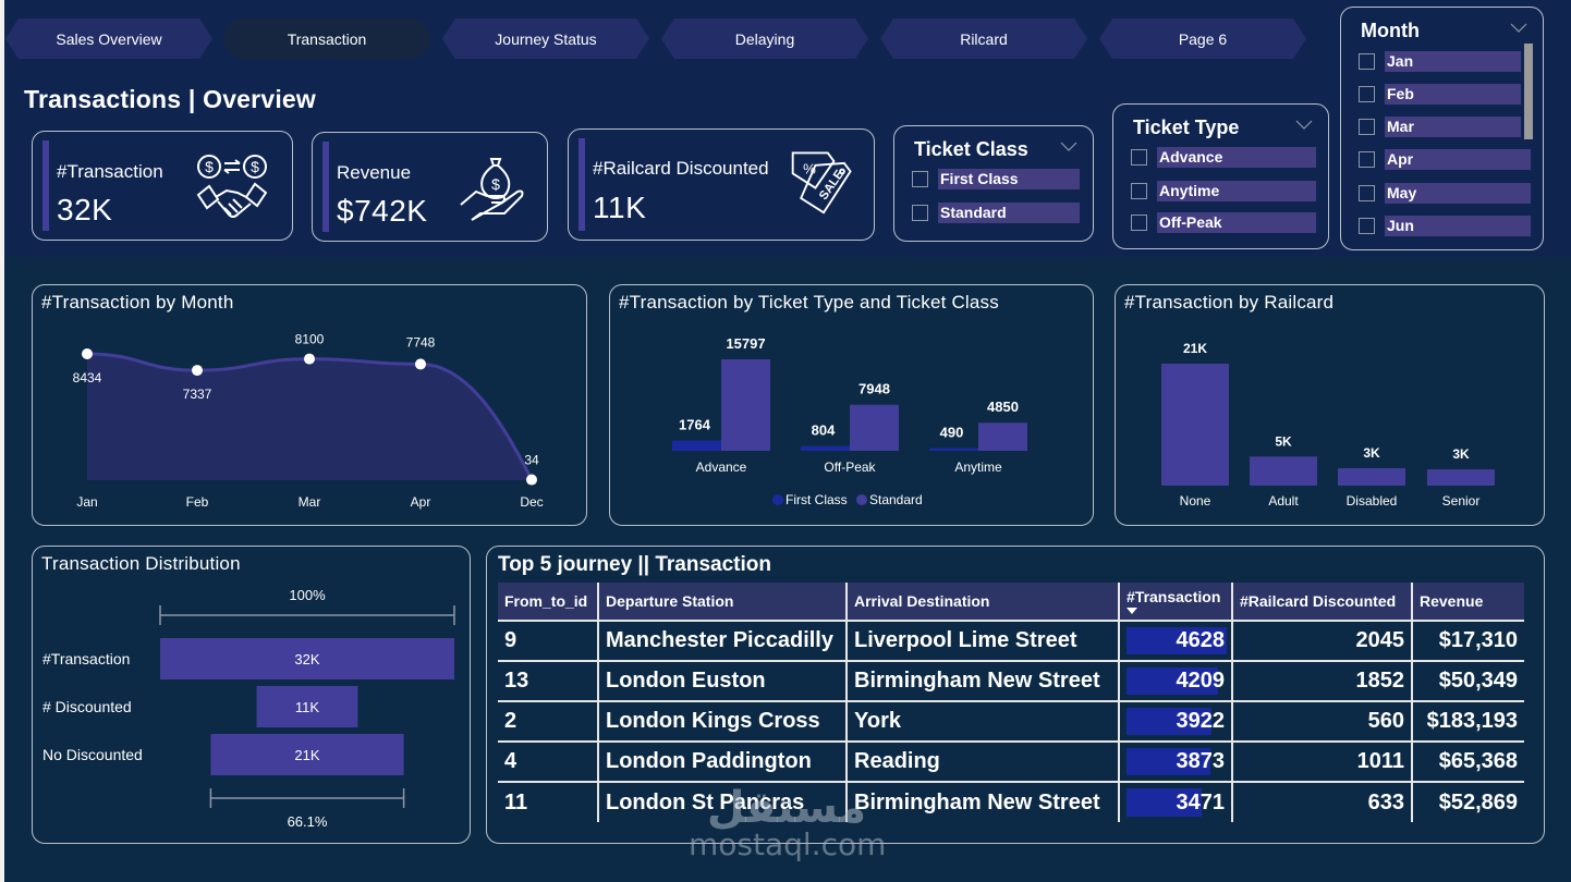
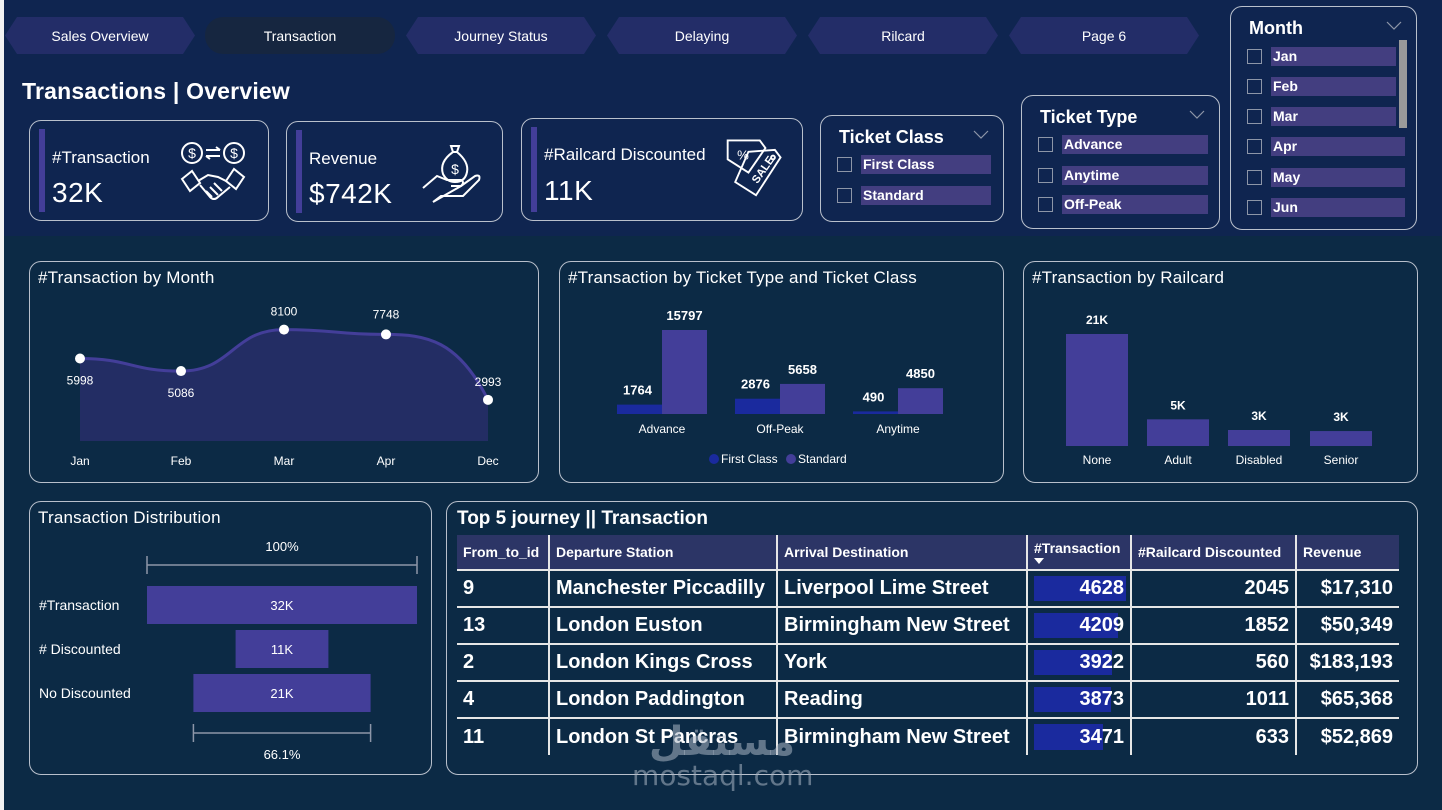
#Transaction by Month/Jan: 8434 -> 5998
#Transaction by Month/Feb: 7337 -> 5086
#Transaction by Month/Dec: 34 -> 2993
#Transaction by Ticket Type and Ticket Class/First Class/Off-Peak: 804 -> 2876
#Transaction by Ticket Type and Ticket Class/Standard/Off-Peak: 7948 -> 5658
